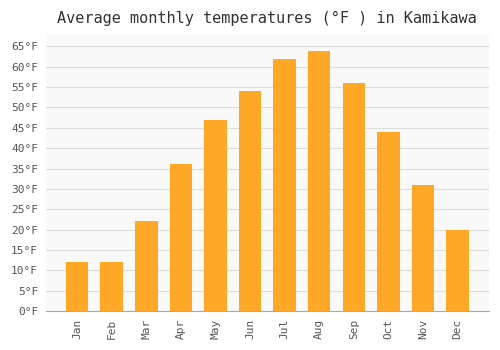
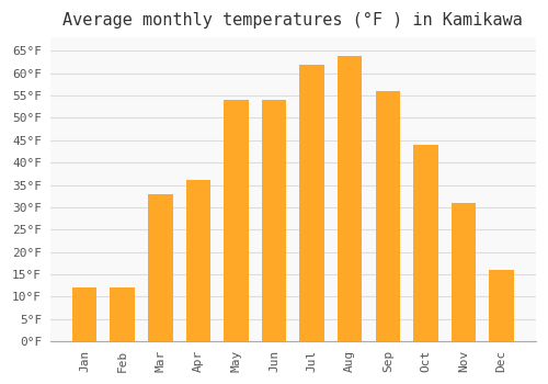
Mar: 22°F -> 33°F
May: 47°F -> 54°F
Dec: 20°F -> 16°F
